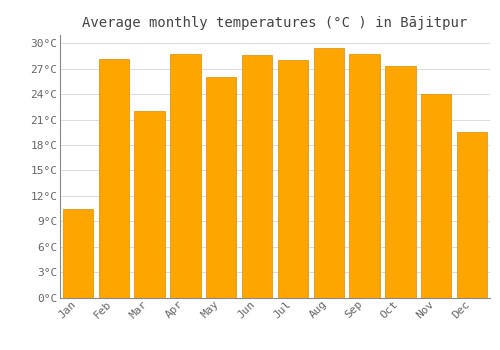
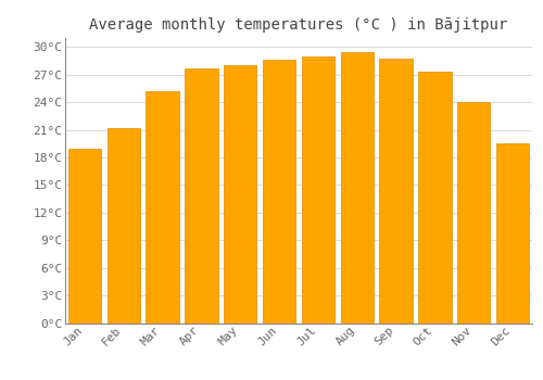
Jan: 10.4°C -> 19.0°C
Feb: 28.2°C -> 21.2°C
Mar: 22.0°C -> 25.2°C
Apr: 28.8°C -> 27.7°C
May: 26.0°C -> 28.1°C
Jul: 28.0°C -> 29.0°C
